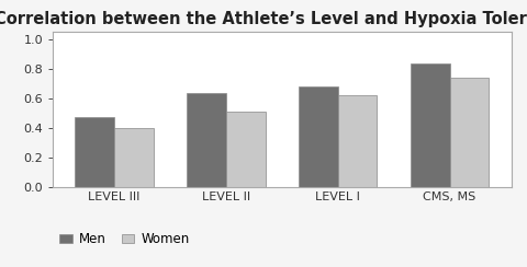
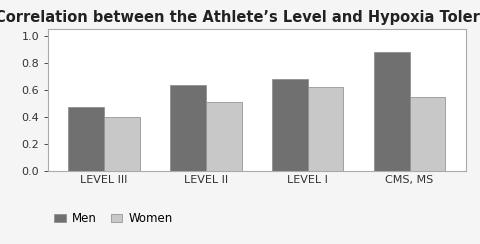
Men/CMS, MS: 0.84 -> 0.88
Women/CMS, MS: 0.74 -> 0.55
